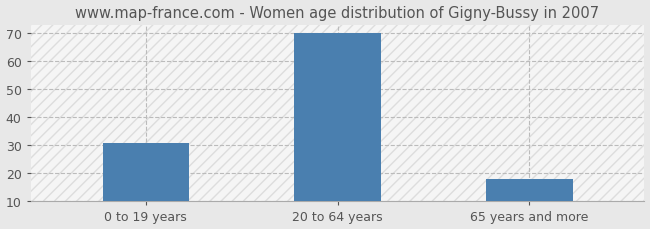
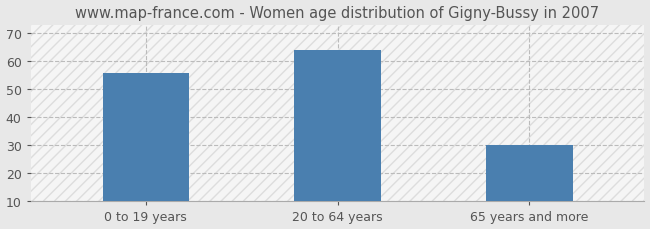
0 to 19 years: 31 -> 56
20 to 64 years: 70 -> 64
65 years and more: 18 -> 30
